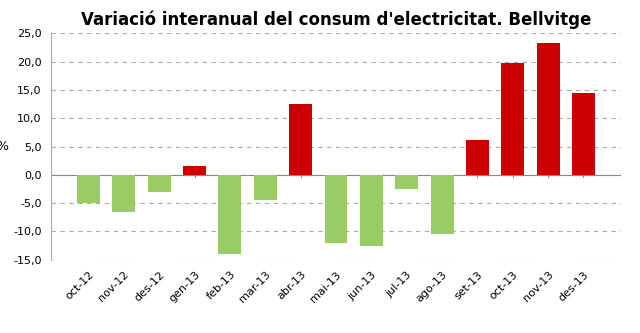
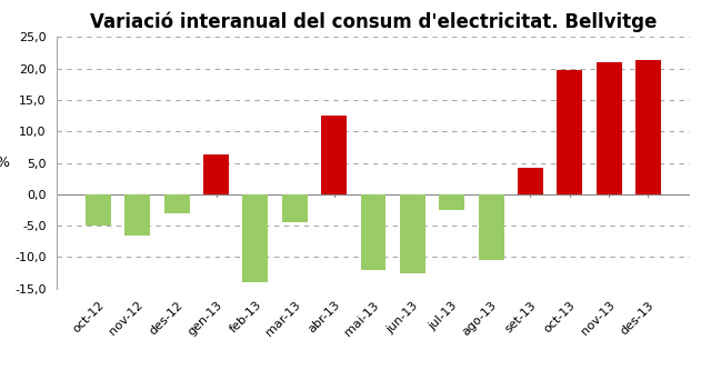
gen-13: 1,5 -> 6,4
set-13: 6,2 -> 4,2
nov-13: 23,2 -> 21,0
des-13: 14,5 -> 21,4
